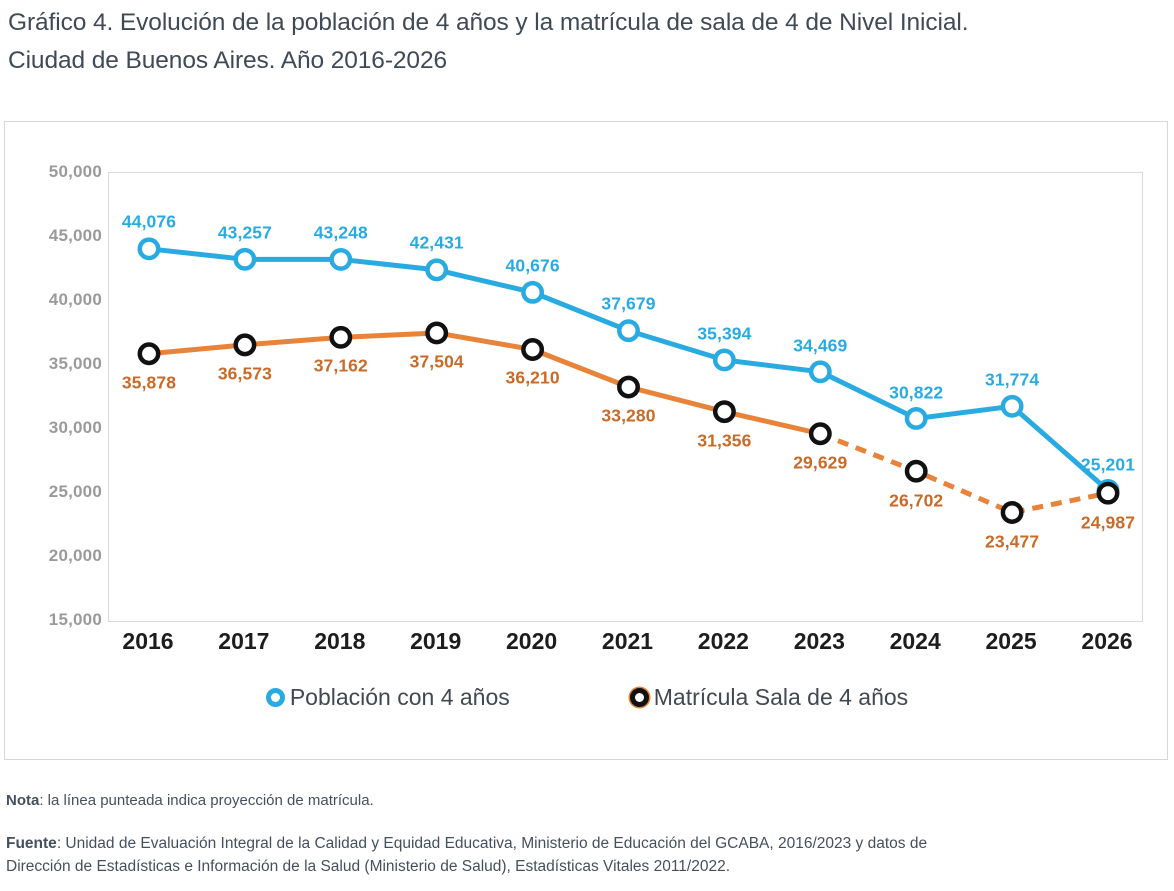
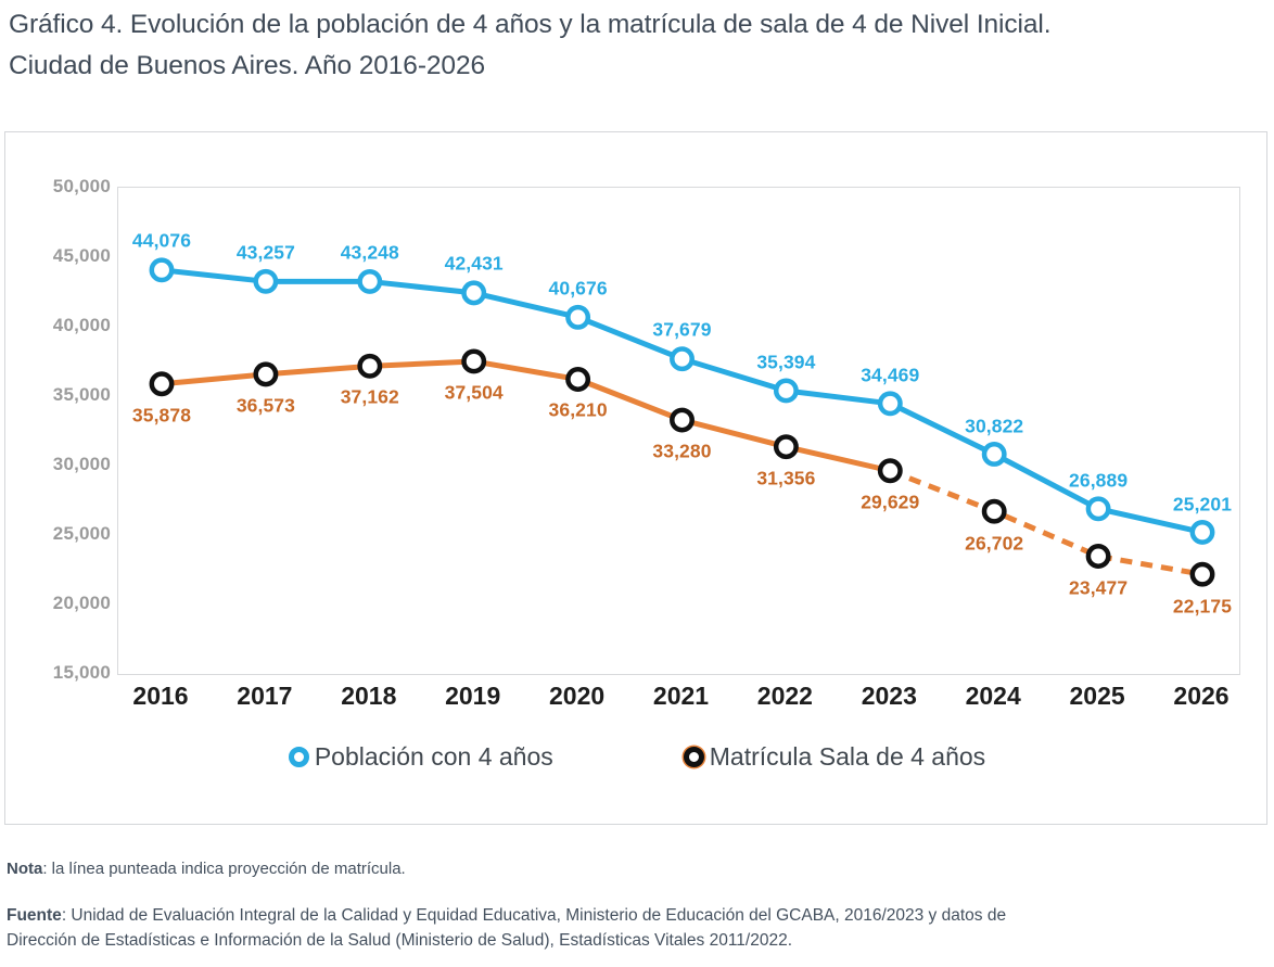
Población con 4 años/2025: 31,774 -> 26,889
Matrícula Sala de 4 años/2026: 24,987 -> 22,175
